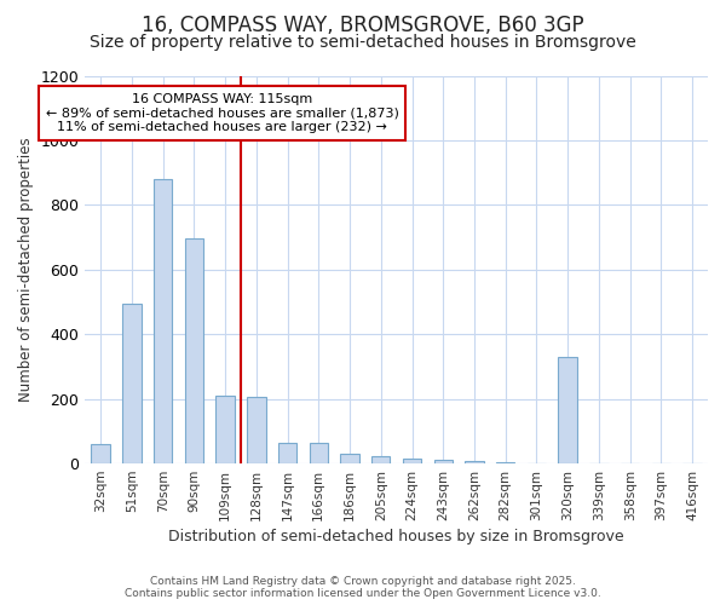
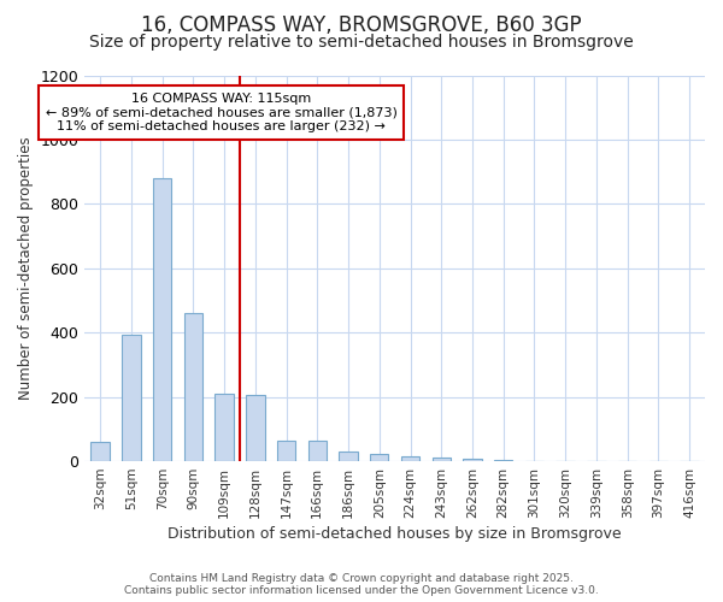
51sqm: 495 -> 395
90sqm: 695 -> 462
320sqm: 330 -> 1
